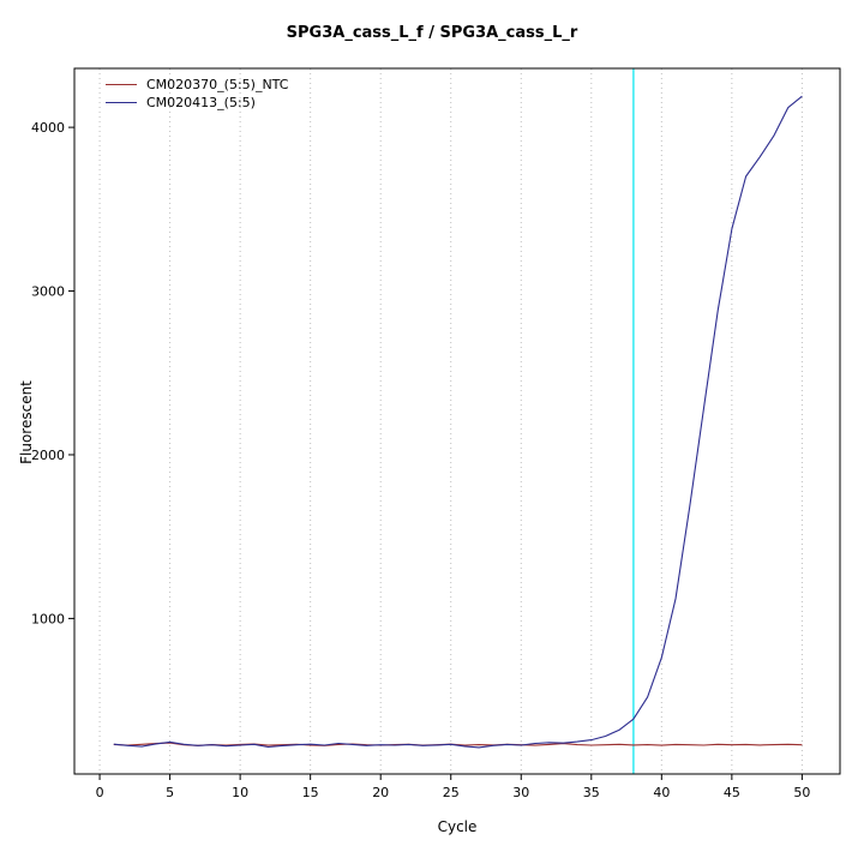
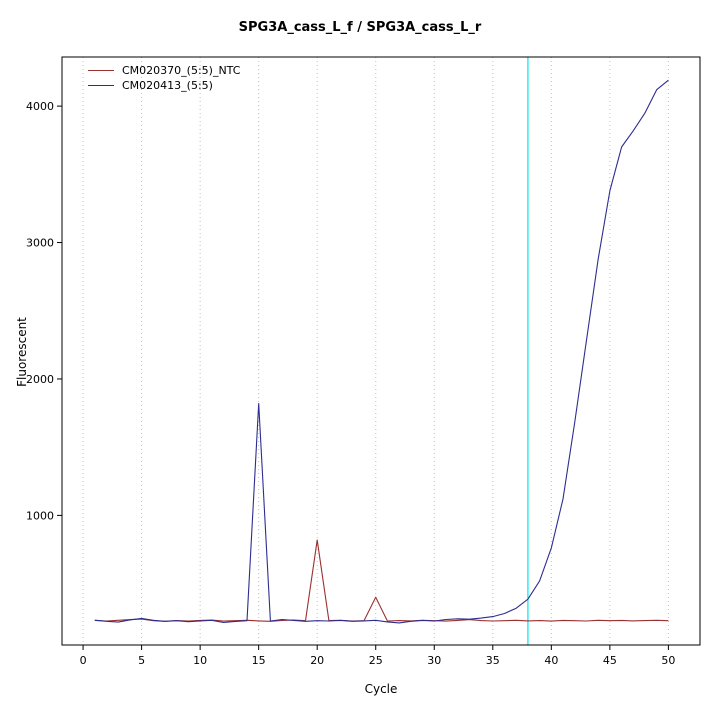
CM020413_(5:5)/15: 230 -> 1820
CM020370_(5:5)_NTC/20: 230 -> 820
CM020370_(5:5)_NTC/25: 230 -> 400
